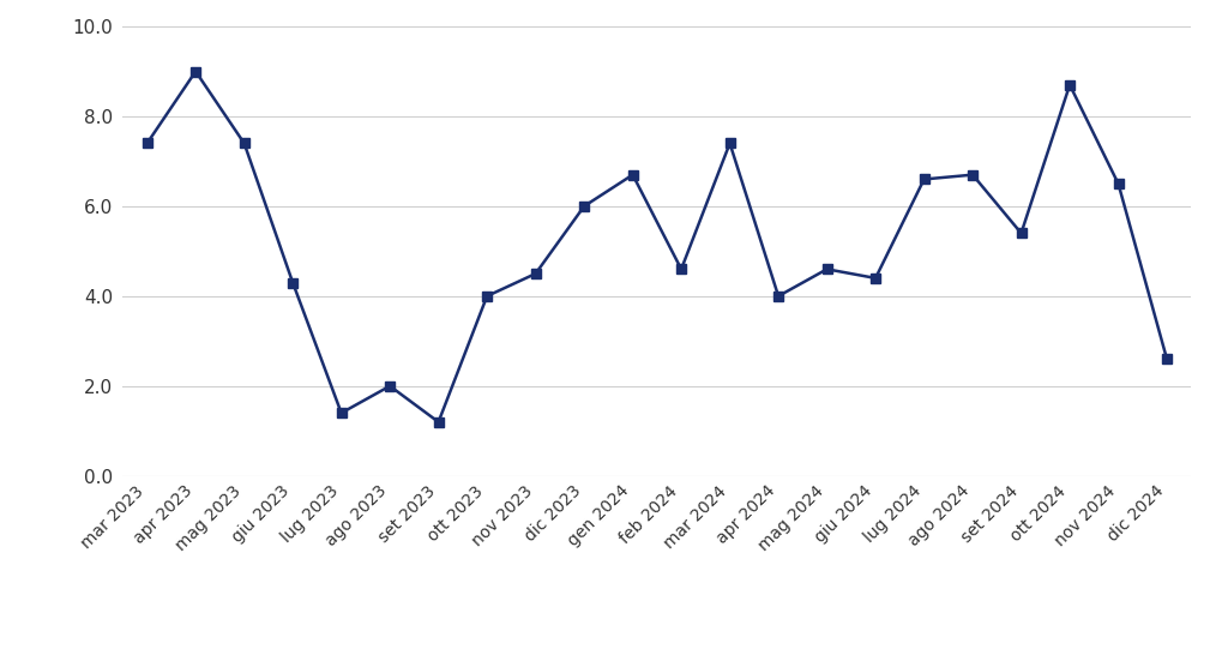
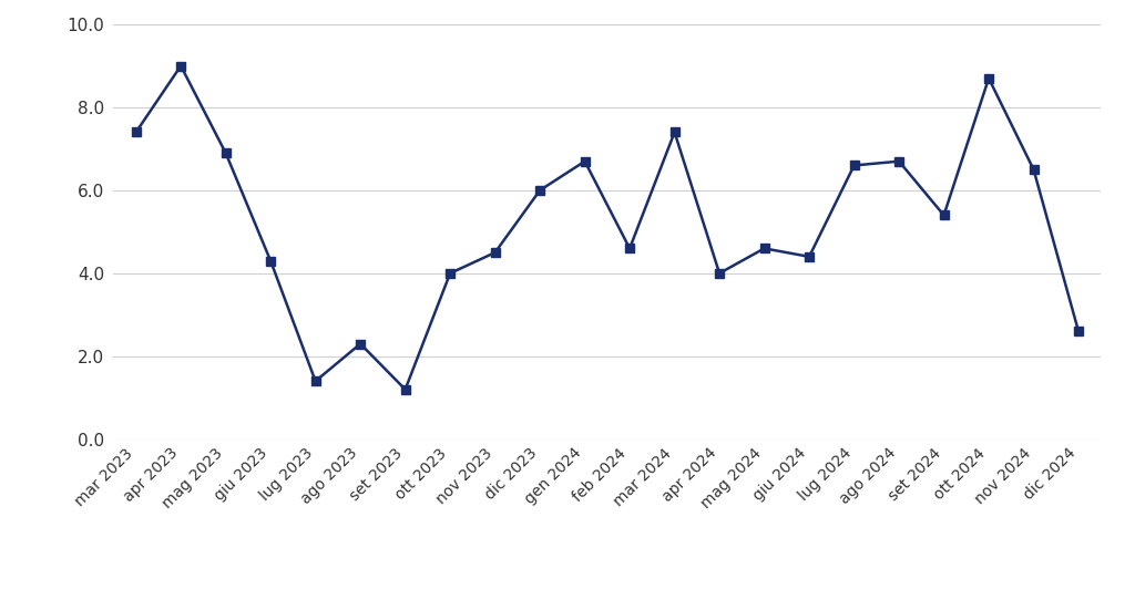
mag 2023: 7.4 -> 6.9
ago 2023: 2.0 -> 2.3
